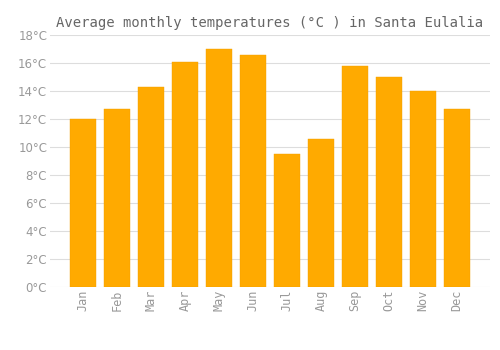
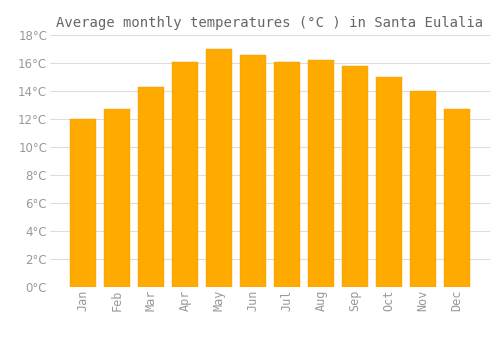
Jul: 9.5°C -> 16.1°C
Aug: 10.6°C -> 16.2°C
